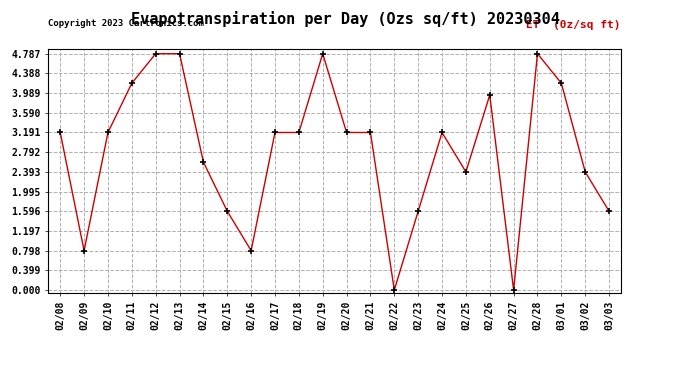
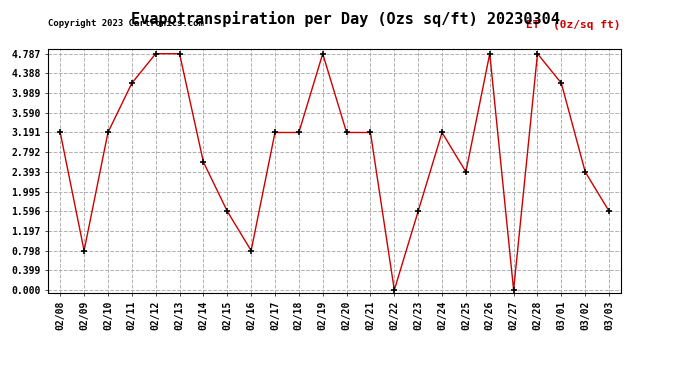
02/26: 3.95 -> 4.79
